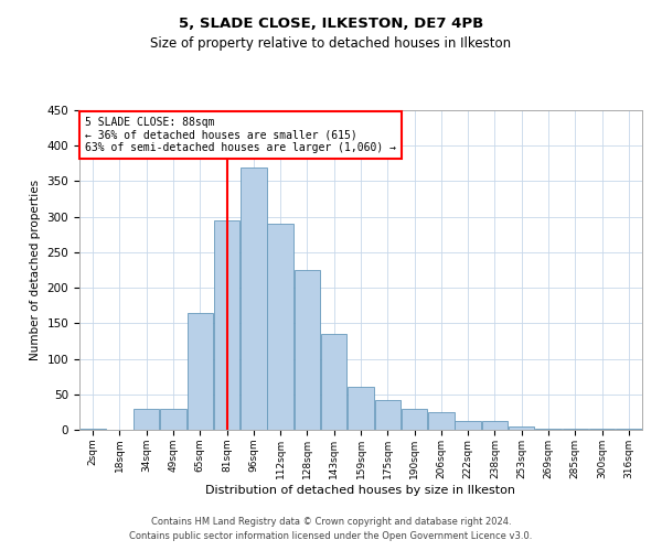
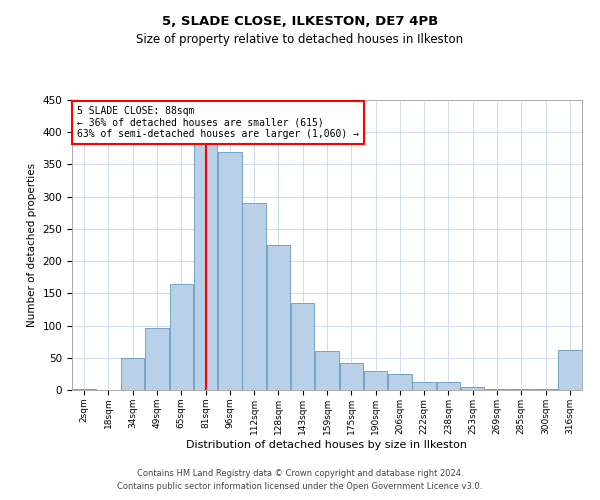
34sqm: 30 -> 50
49sqm: 30 -> 96
81sqm: 295 -> 386
316sqm: 1 -> 62
